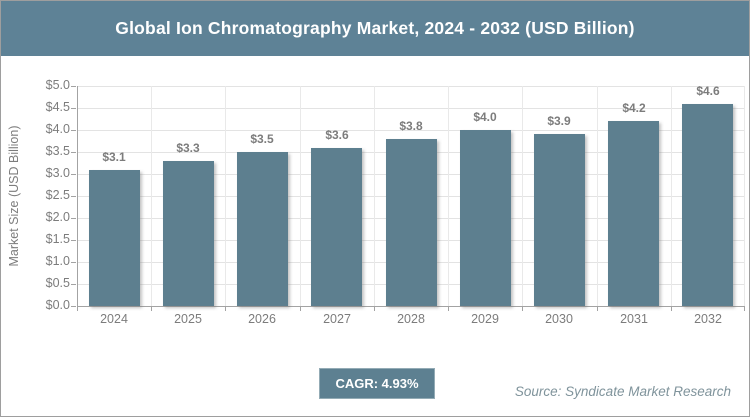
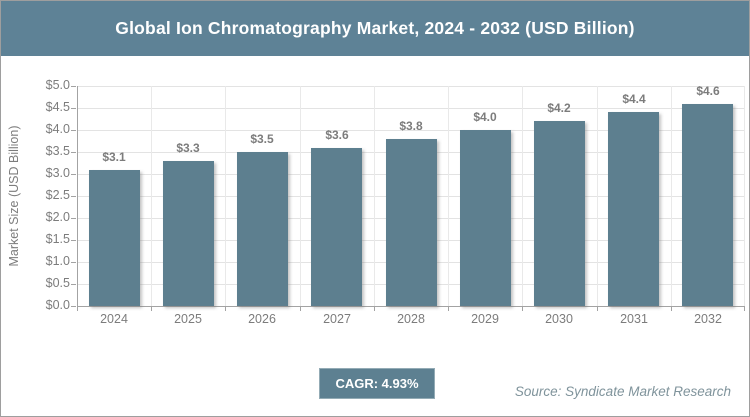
2030: $3.9 -> $4.2
2031: $4.2 -> $4.4
